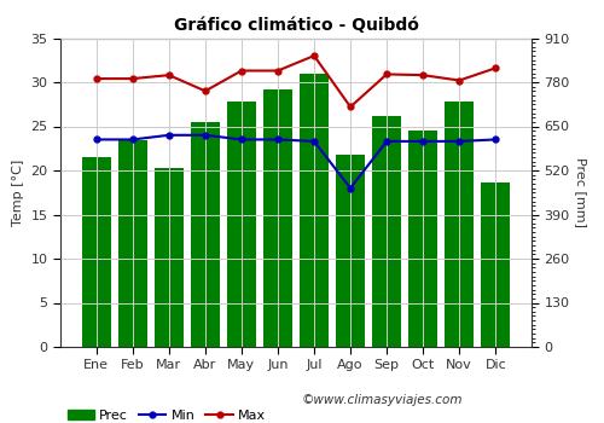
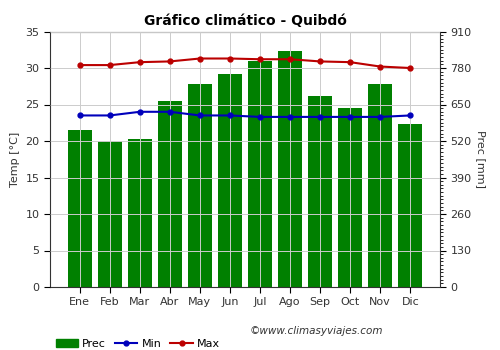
Prec/Feb: 610 -> 520
Max/Abr: 29.0 -> 30.9
Max/Jul: 33.0 -> 31.2
Prec/Ago: 565 -> 839
Min/Ago: 18.0 -> 23.3
Max/Ago: 27.2 -> 31.2
Prec/Dic: 485 -> 579
Max/Dic: 31.6 -> 30.0
